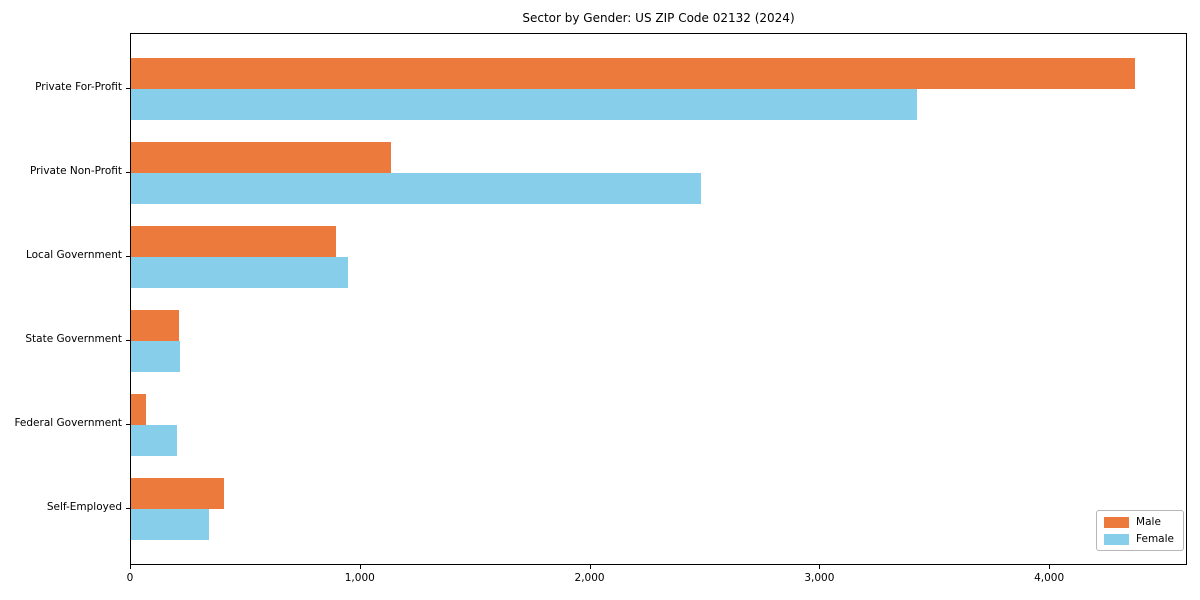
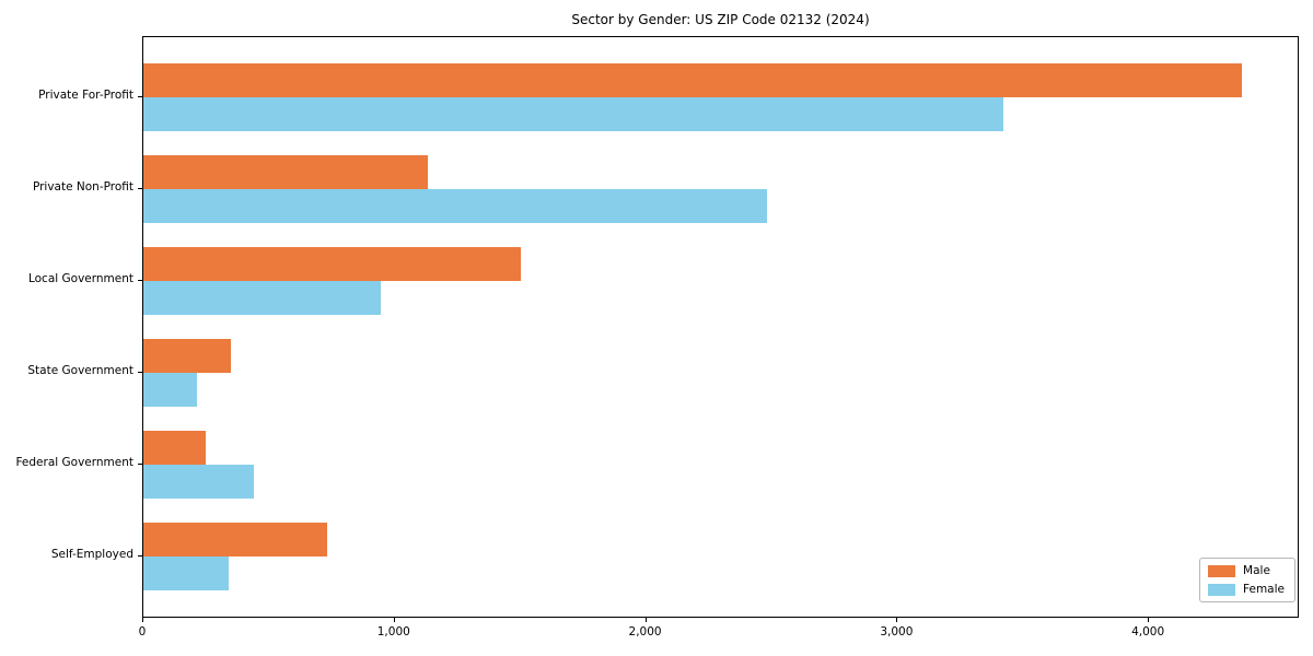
Male/Local Government: 890 -> 1500
Male/State Government: 210 -> 350
Male/Federal Government: 60 -> 250
Female/Federal Government: 200 -> 440
Male/Self-Employed: 400 -> 730
